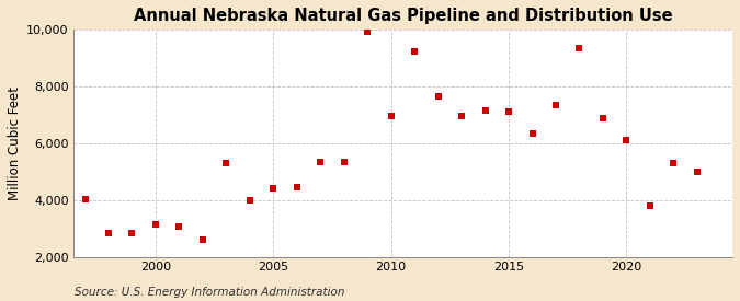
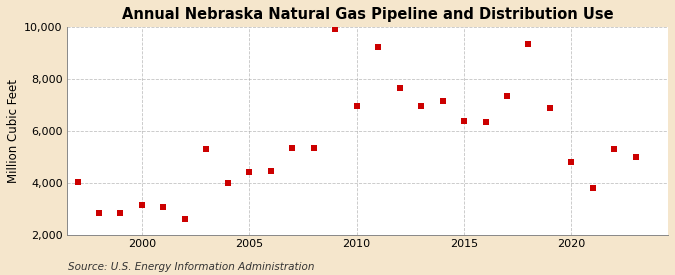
2015: 7,100 -> 6,400
2020: 6,100 -> 4,800
